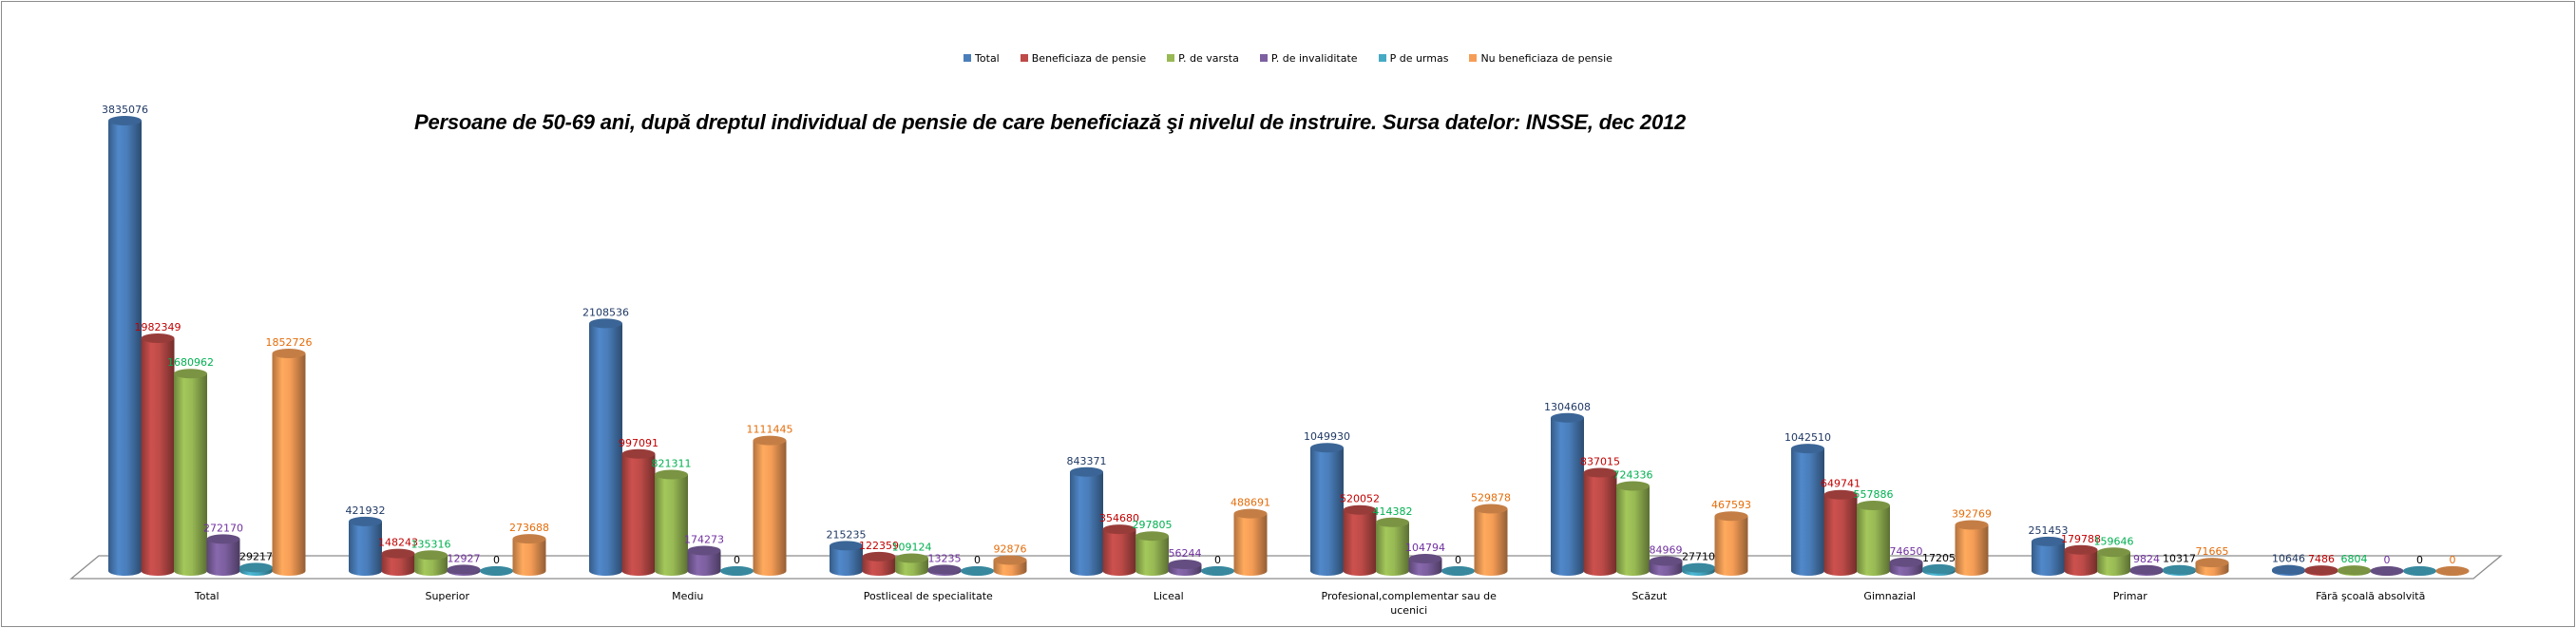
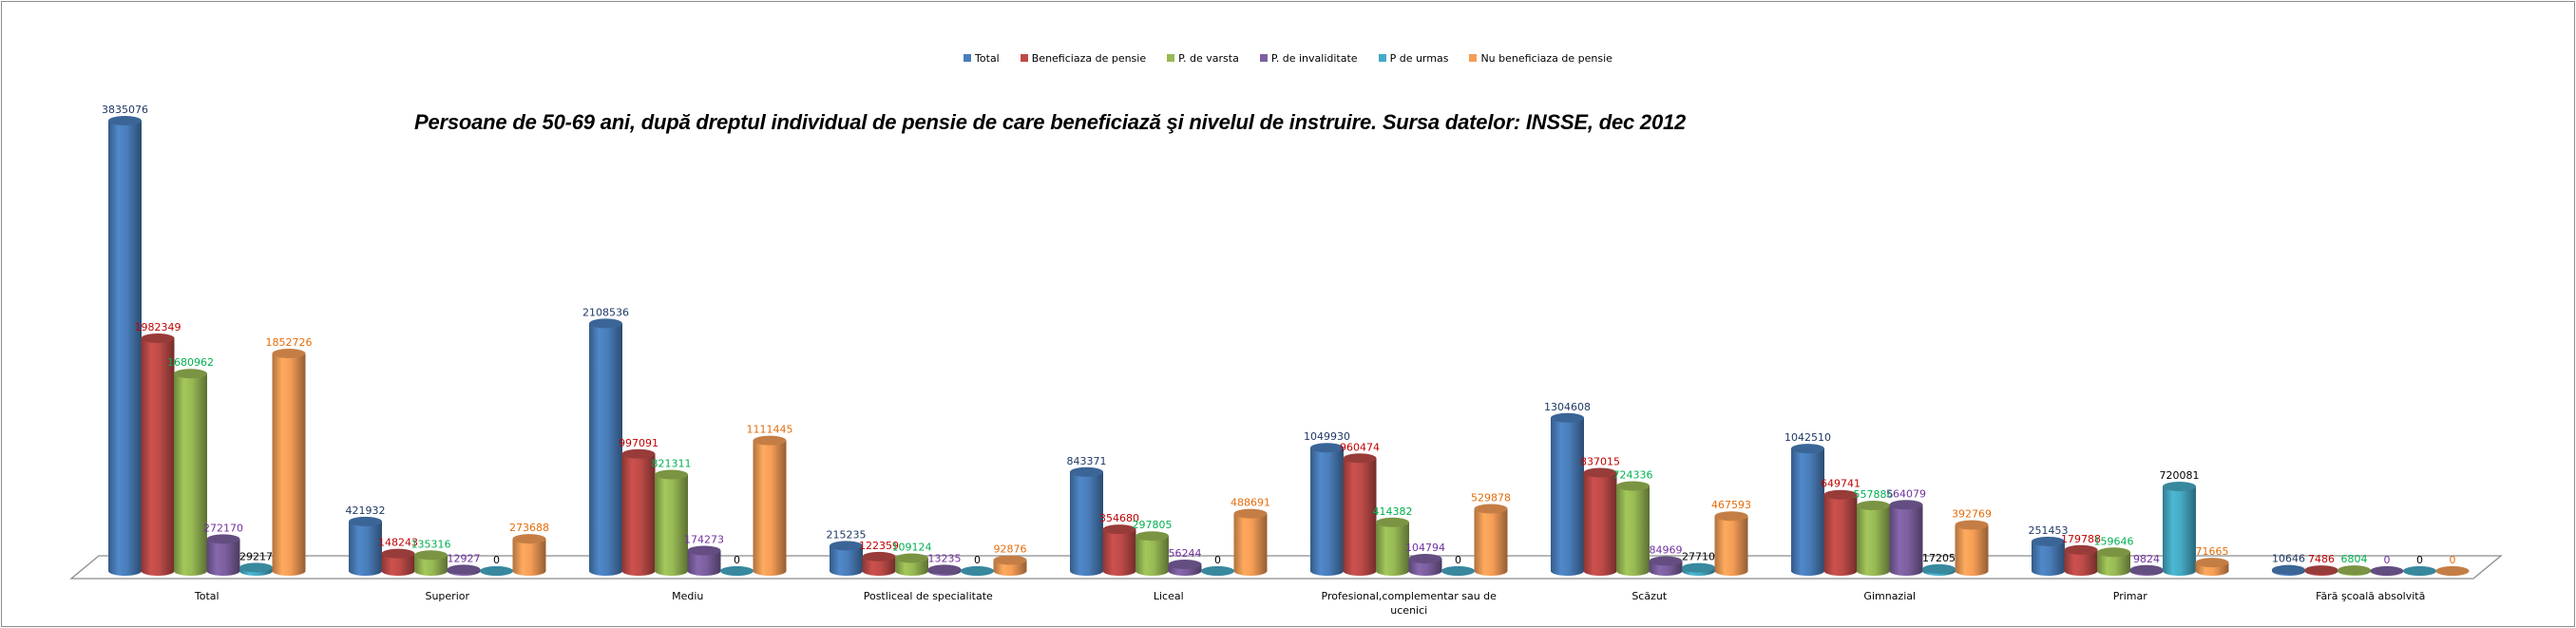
Beneficiaza de pensie/Profesional,complementar sau de ucenici: 520052 -> 960474
P. de invaliditate/Gimnazial: 74650 -> 564079
P de urmas/Primar: 10317 -> 720081
